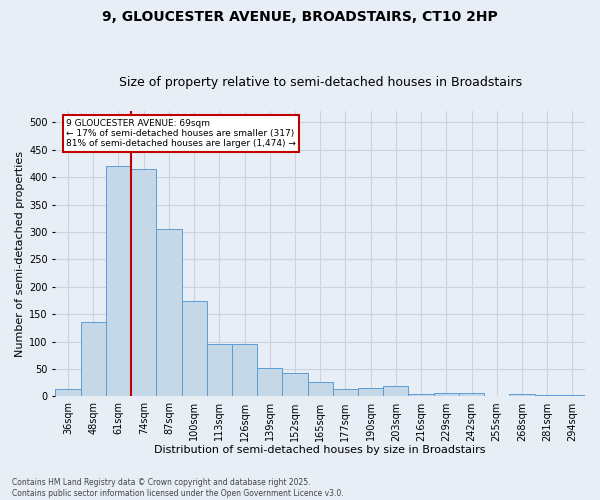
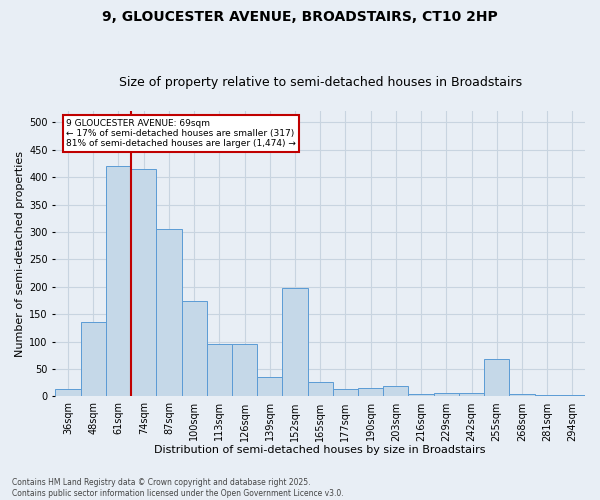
139sqm: 52 -> 36
152sqm: 42 -> 198
255sqm: 1 -> 68
